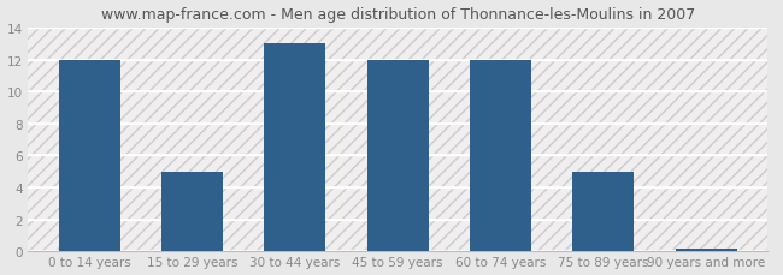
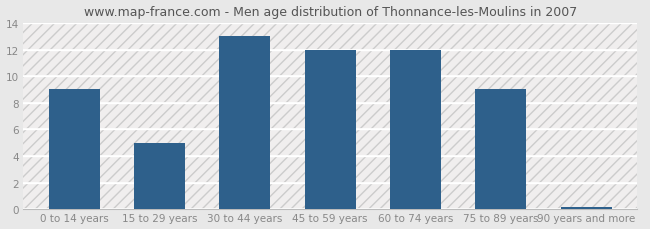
0 to 14 years: 12.0 -> 9.0
75 to 89 years: 5.0 -> 9.0
